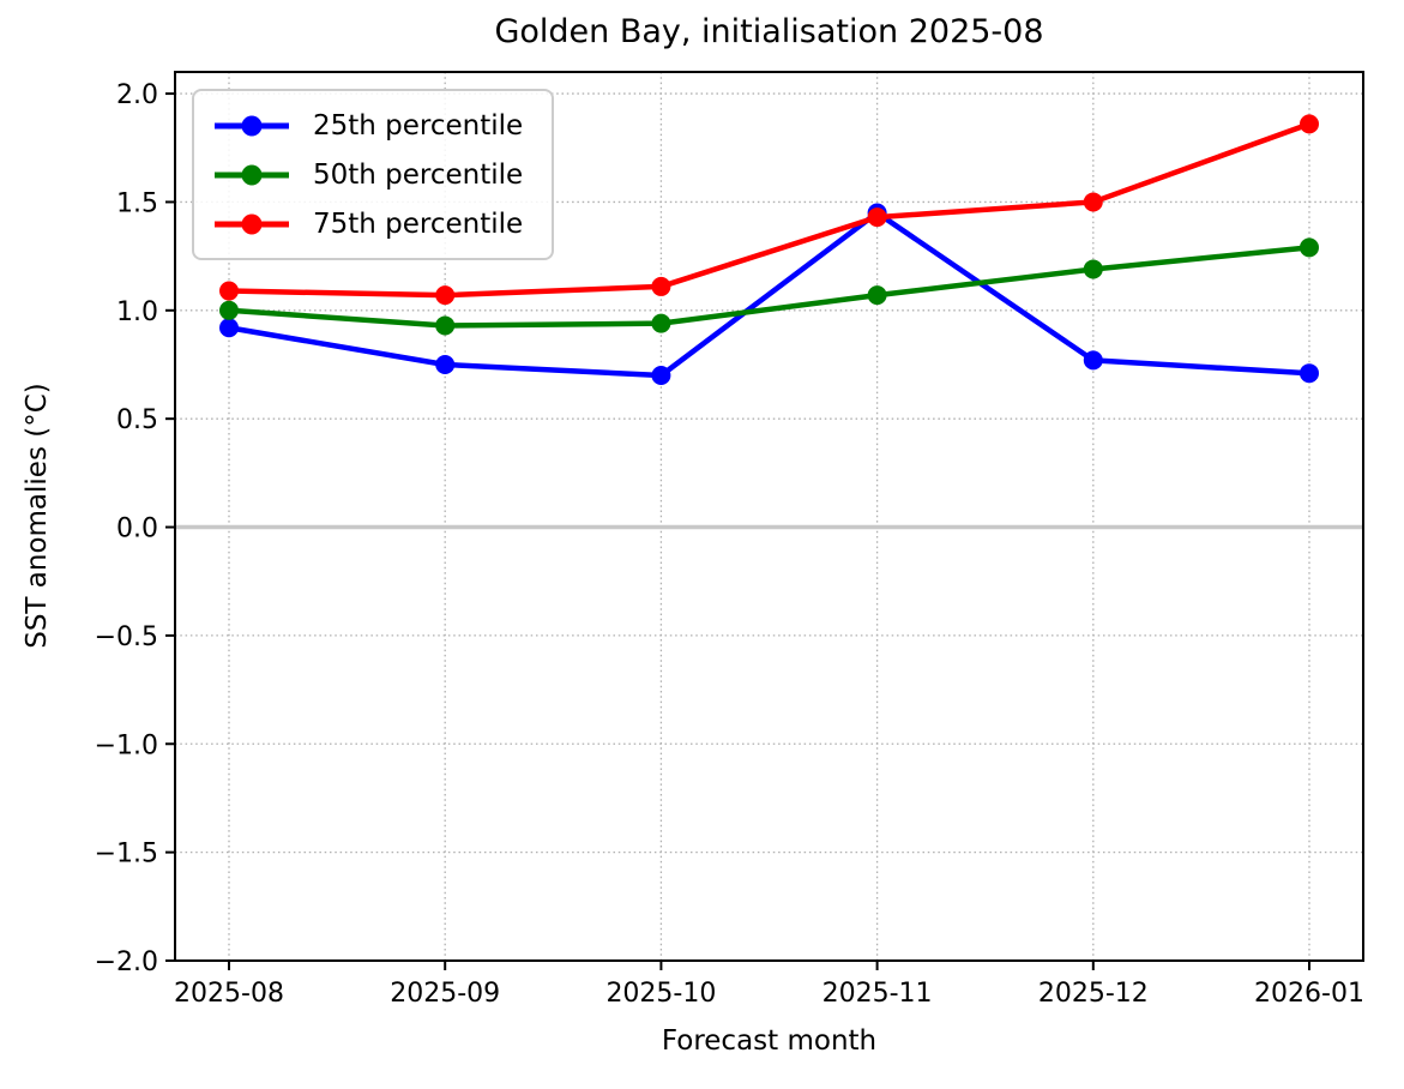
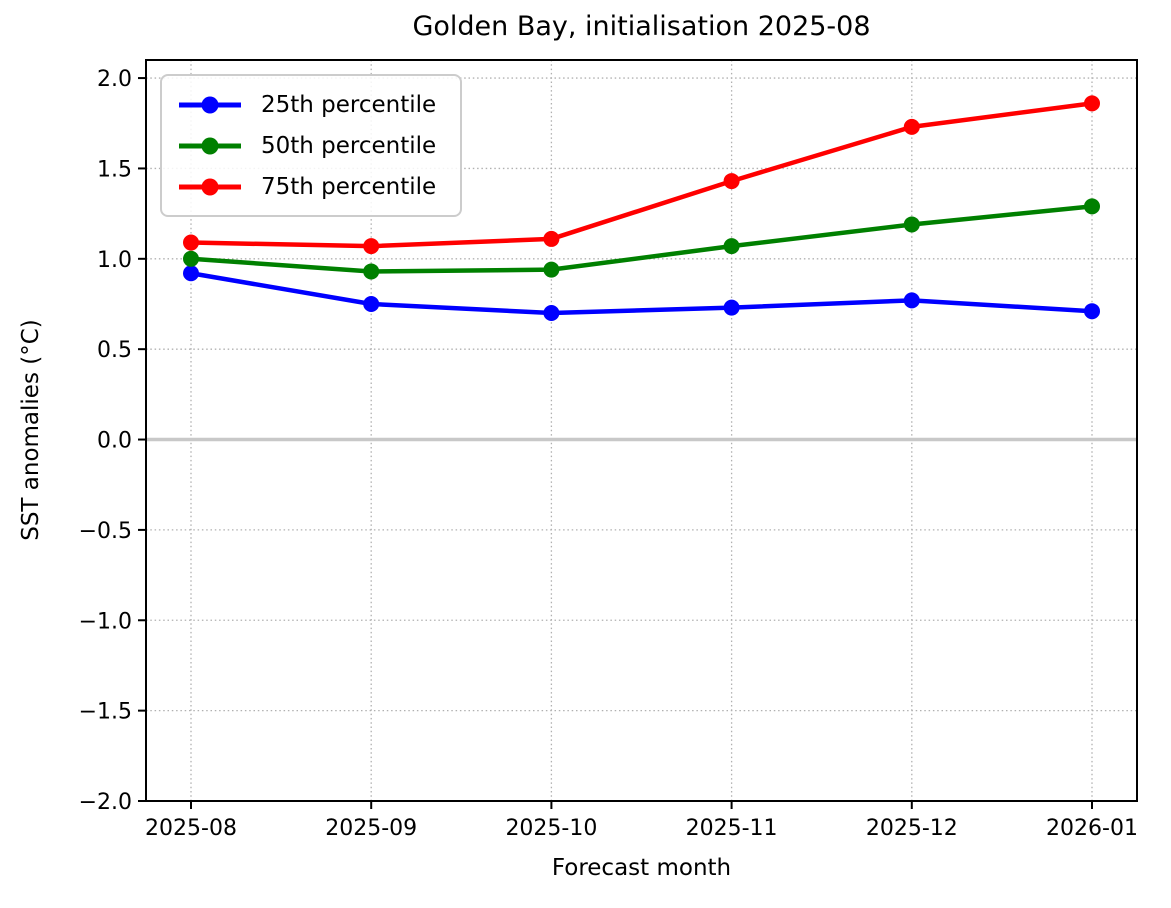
25th percentile/2025-11: 1.45 -> 0.73
75th percentile/2025-12: 1.50 -> 1.73
